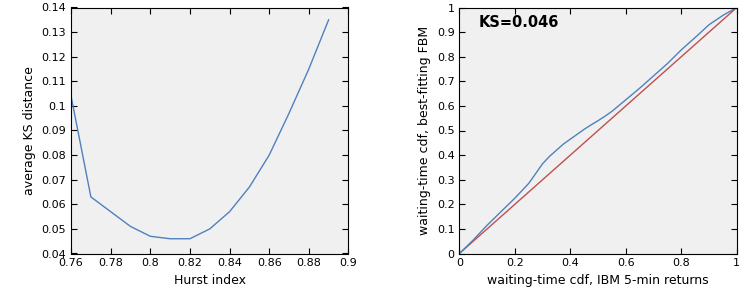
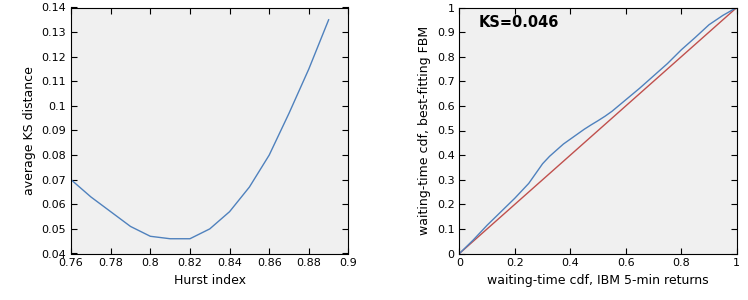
0.76: 0.104 -> 0.070
